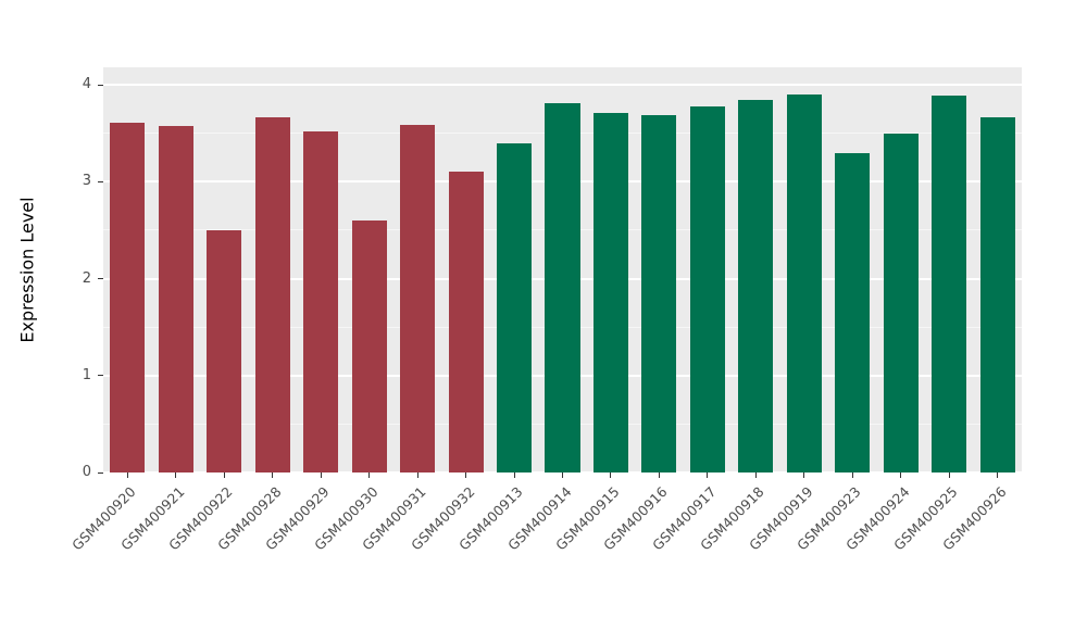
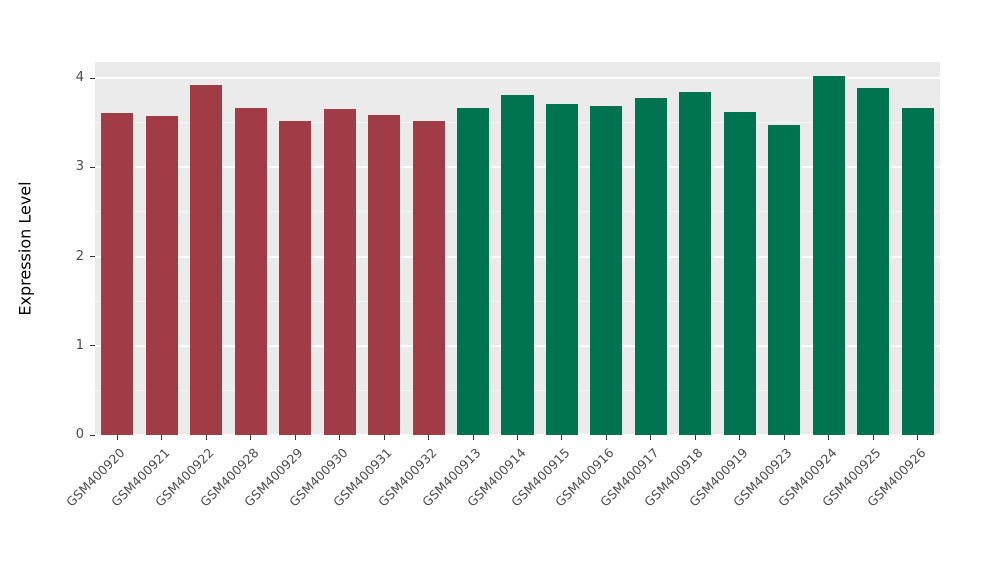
GSM400922: 2.5 -> 3.9
GSM400930: 2.6 -> 3.6
GSM400932: 3.1 -> 3.5
GSM400913: 3.4 -> 3.7
GSM400919: 3.9 -> 3.6
GSM400923: 3.3 -> 3.5
GSM400924: 3.5 -> 4.0
